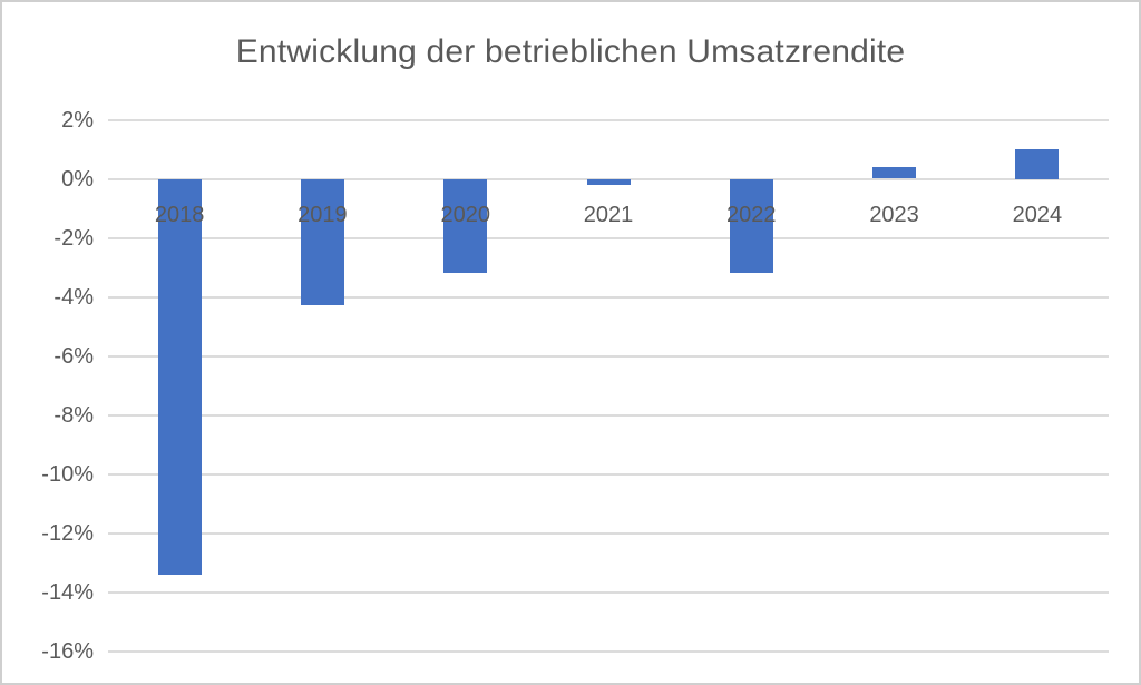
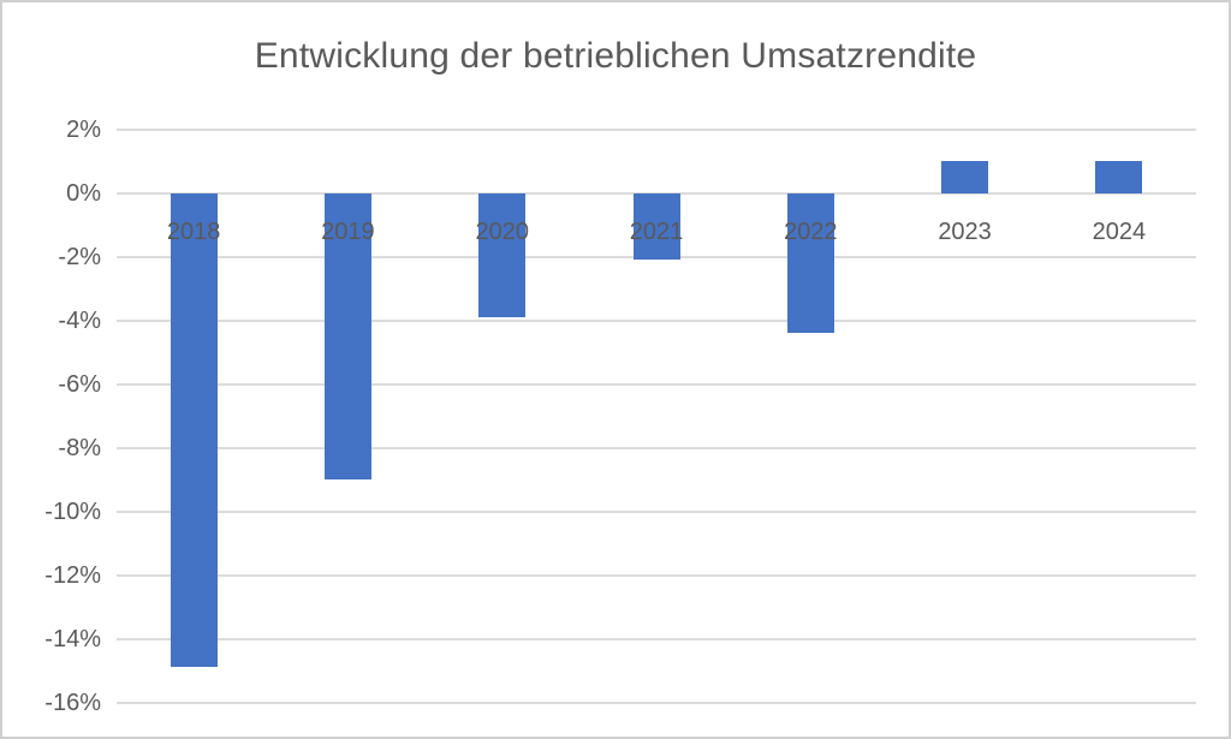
2018: -13.4% -> -14.9%
2019: -4.3% -> -9.0%
2020: -3.2% -> -3.9%
2021: -0.2% -> -2.1%
2022: -3.2% -> -4.4%
2023: 0.4% -> 1.0%
